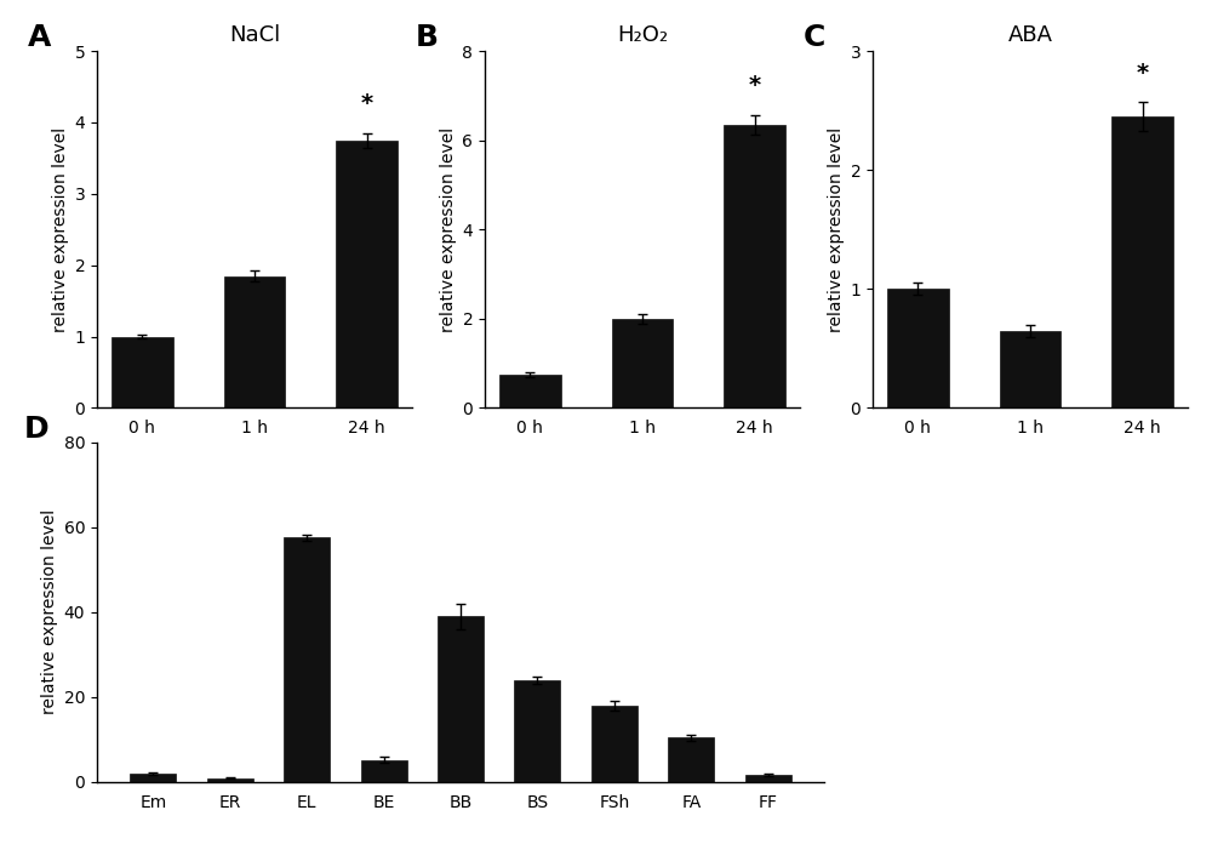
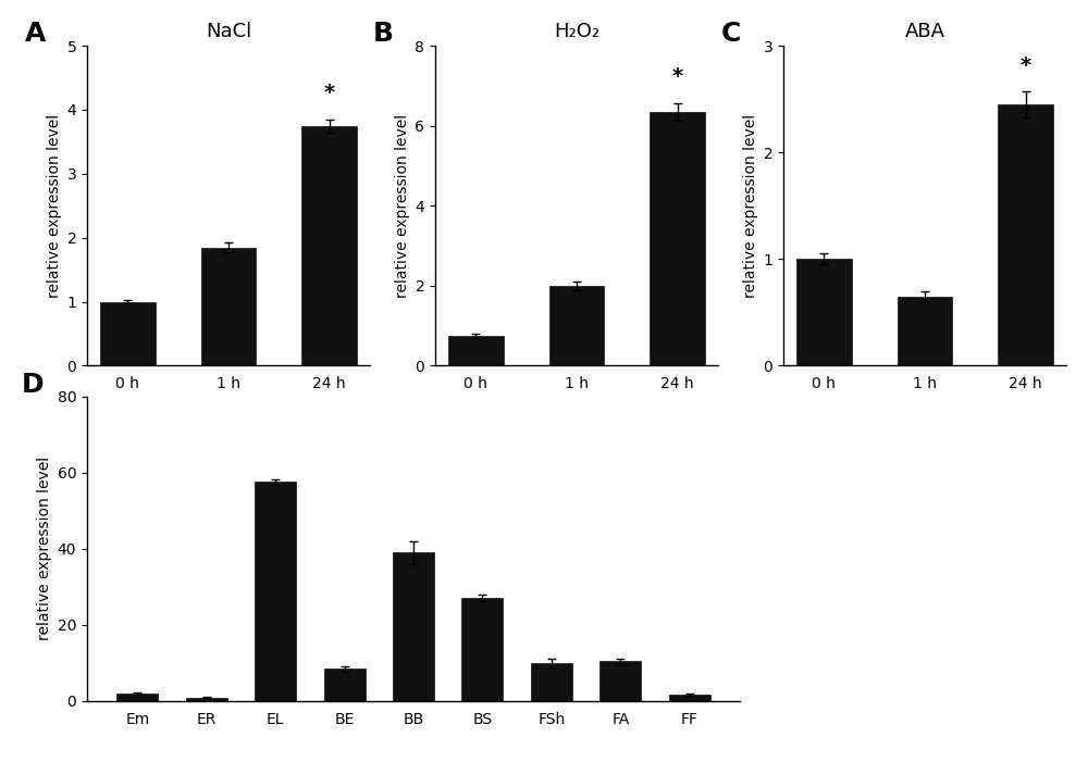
BE: 5.2 -> 8.5
BS: 24.0 -> 27.0
FSh: 18.0 -> 10.0
